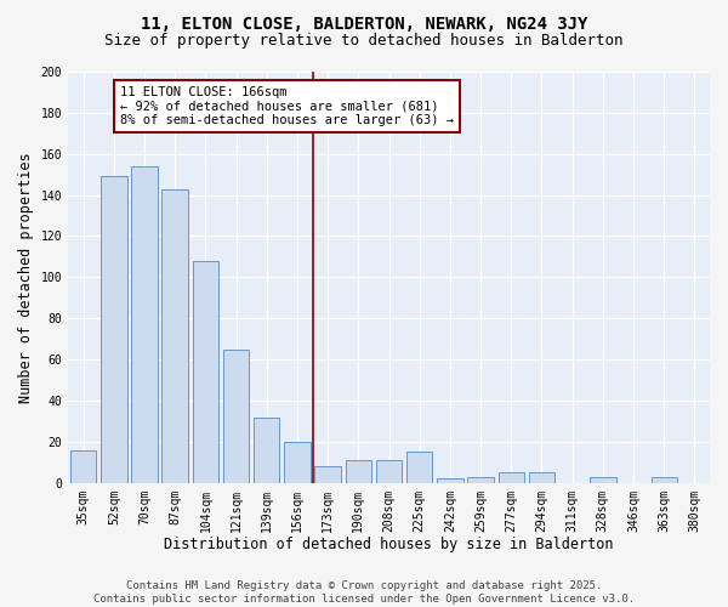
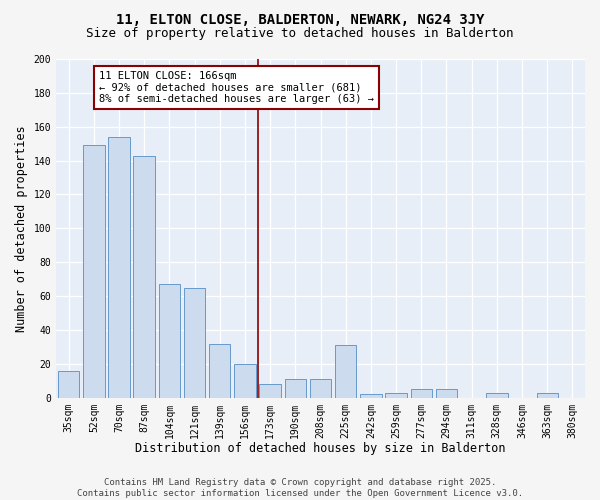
104sqm: 108 -> 67
225sqm: 15 -> 31
